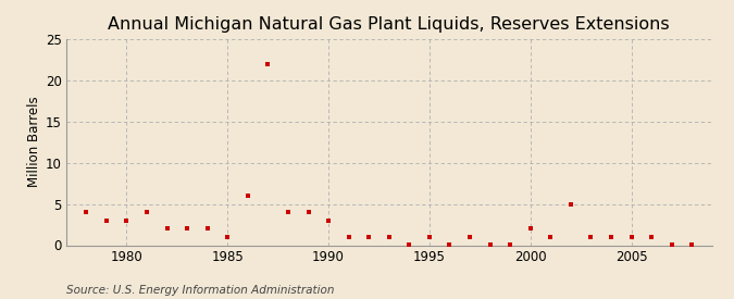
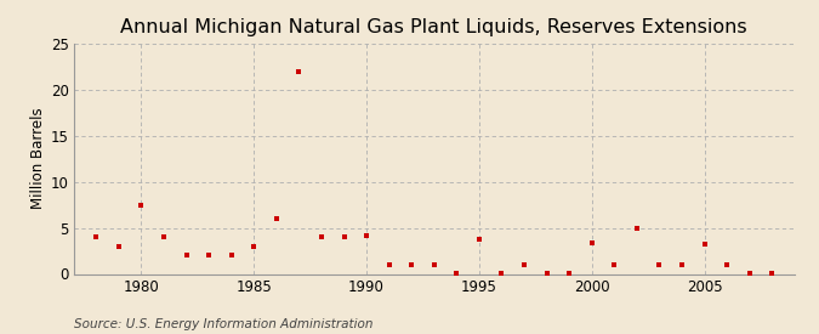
1980: 3.0 -> 7.4
1985: 1.0 -> 3.0
1990: 3.0 -> 4.2
1995: 1.0 -> 3.8
2000: 2.0 -> 3.4
2005: 1.0 -> 3.2
